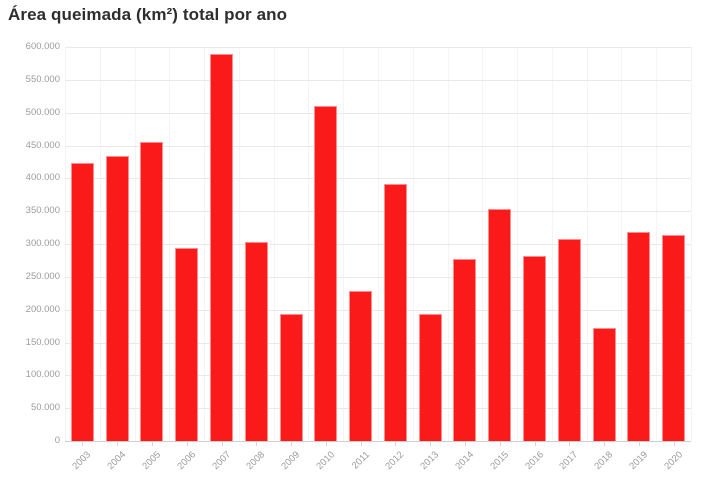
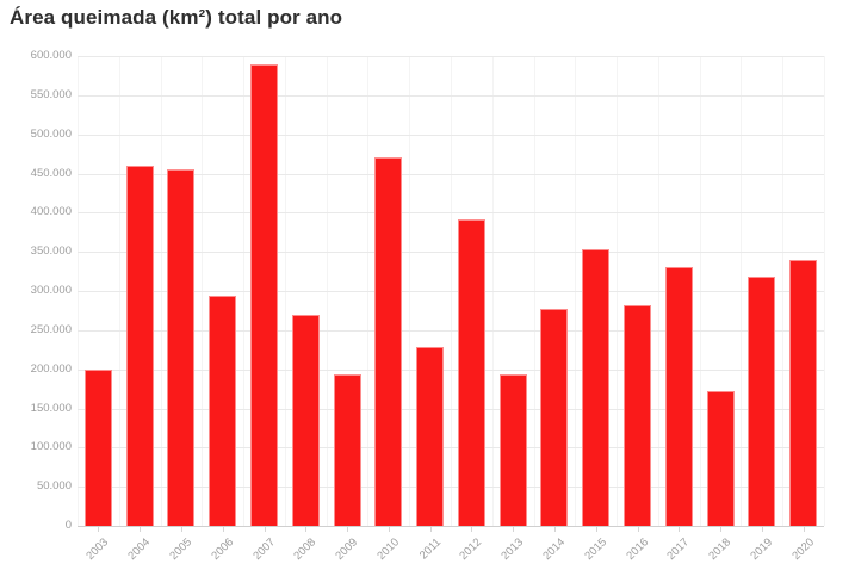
2003: 420000 -> 200000
2004: 430000 -> 460000
2008: 300000 -> 270000
2010: 510000 -> 470000
2017: 310000 -> 330000
2020: 310000 -> 340000
